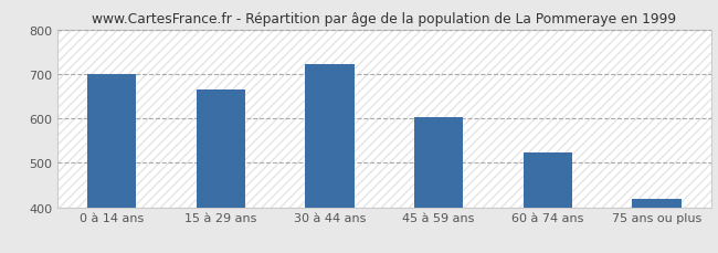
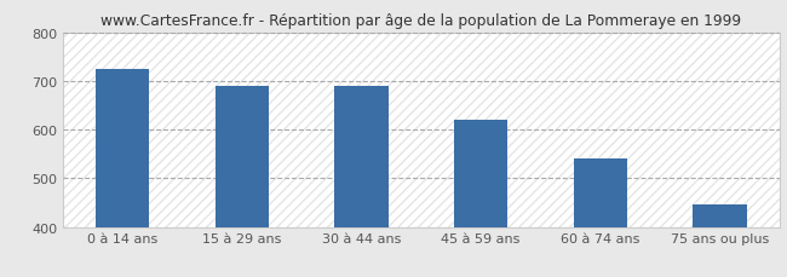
0 à 14 ans: 700 -> 725
15 à 29 ans: 665 -> 690
30 à 44 ans: 722 -> 690
45 à 59 ans: 602 -> 620
60 à 74 ans: 522 -> 540
75 ans ou plus: 420 -> 445
